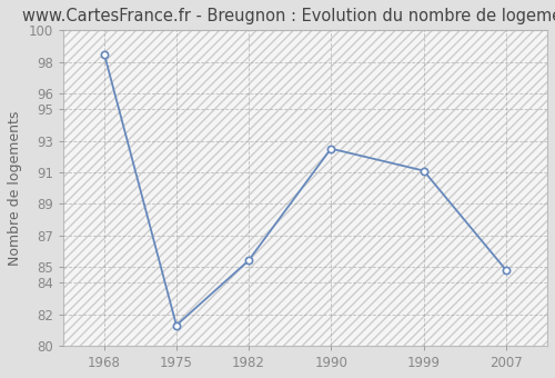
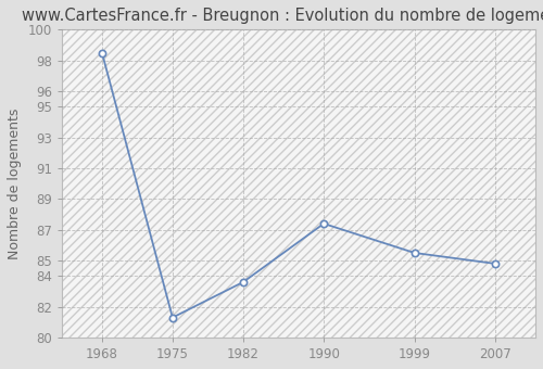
1982: 85.4 -> 83.6
1990: 92.5 -> 87.4
1999: 91.1 -> 85.5
